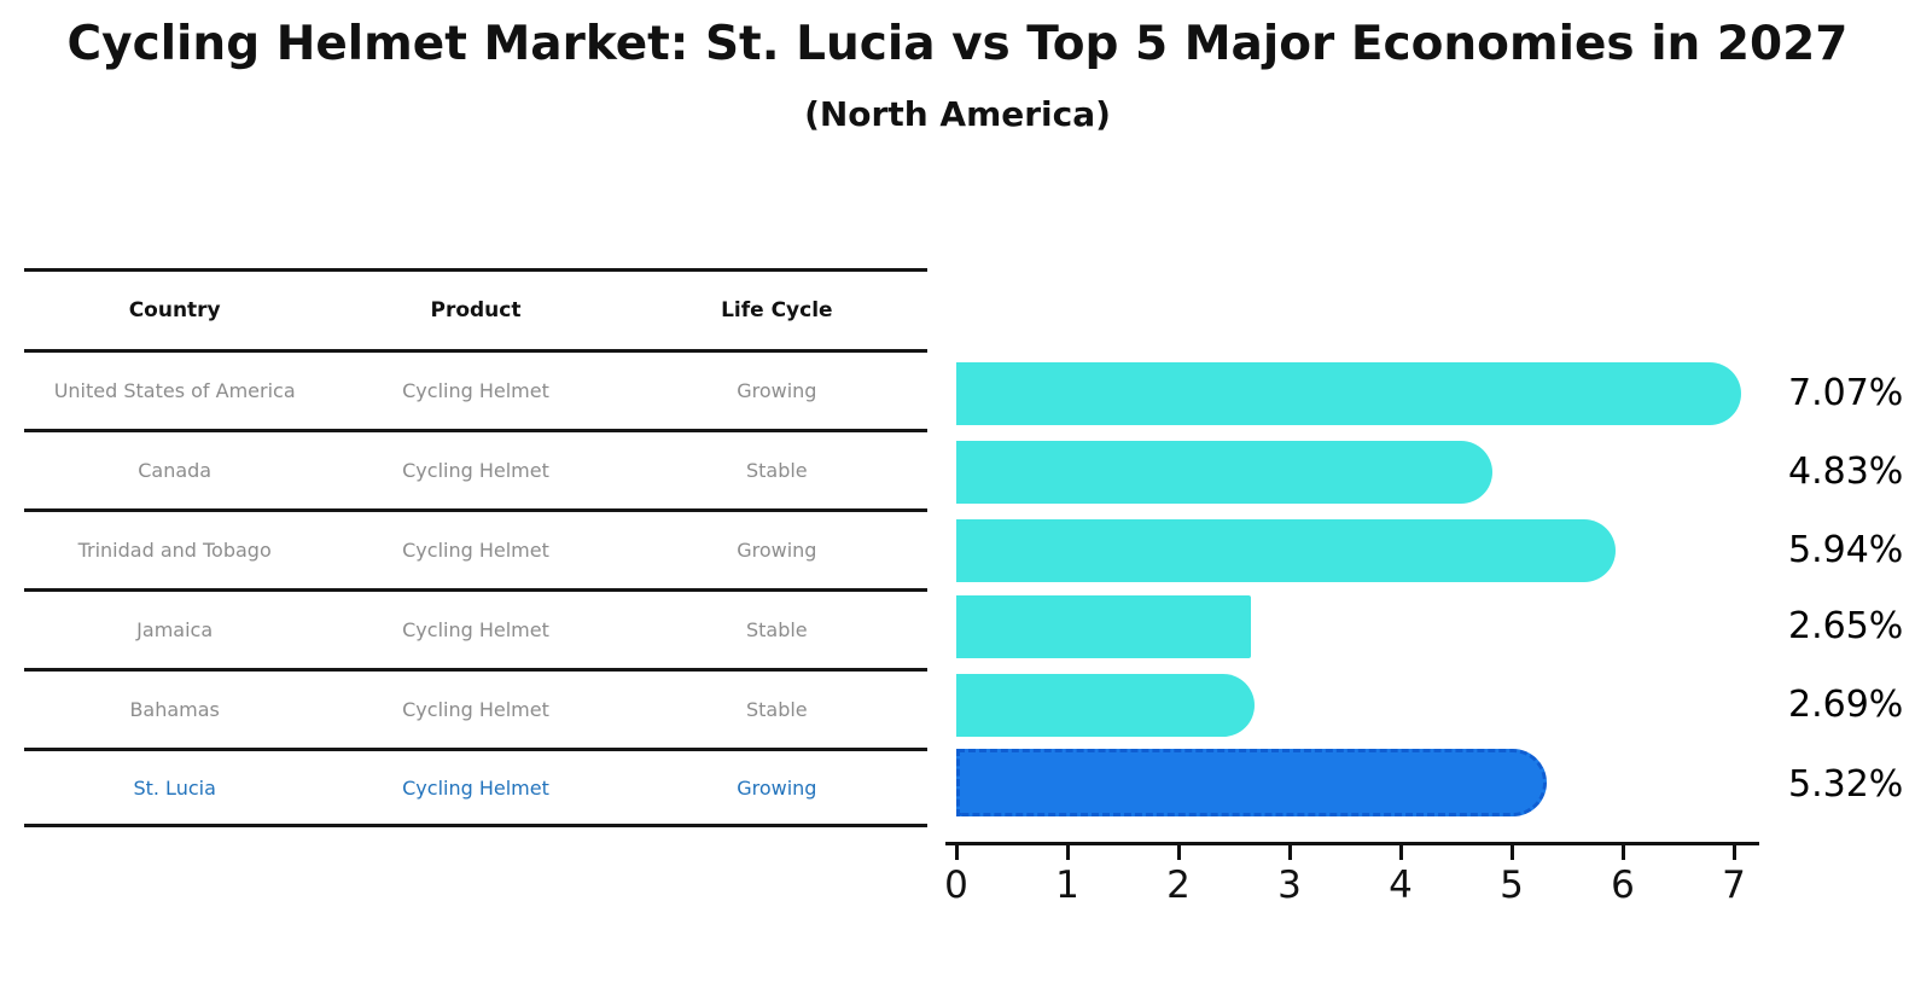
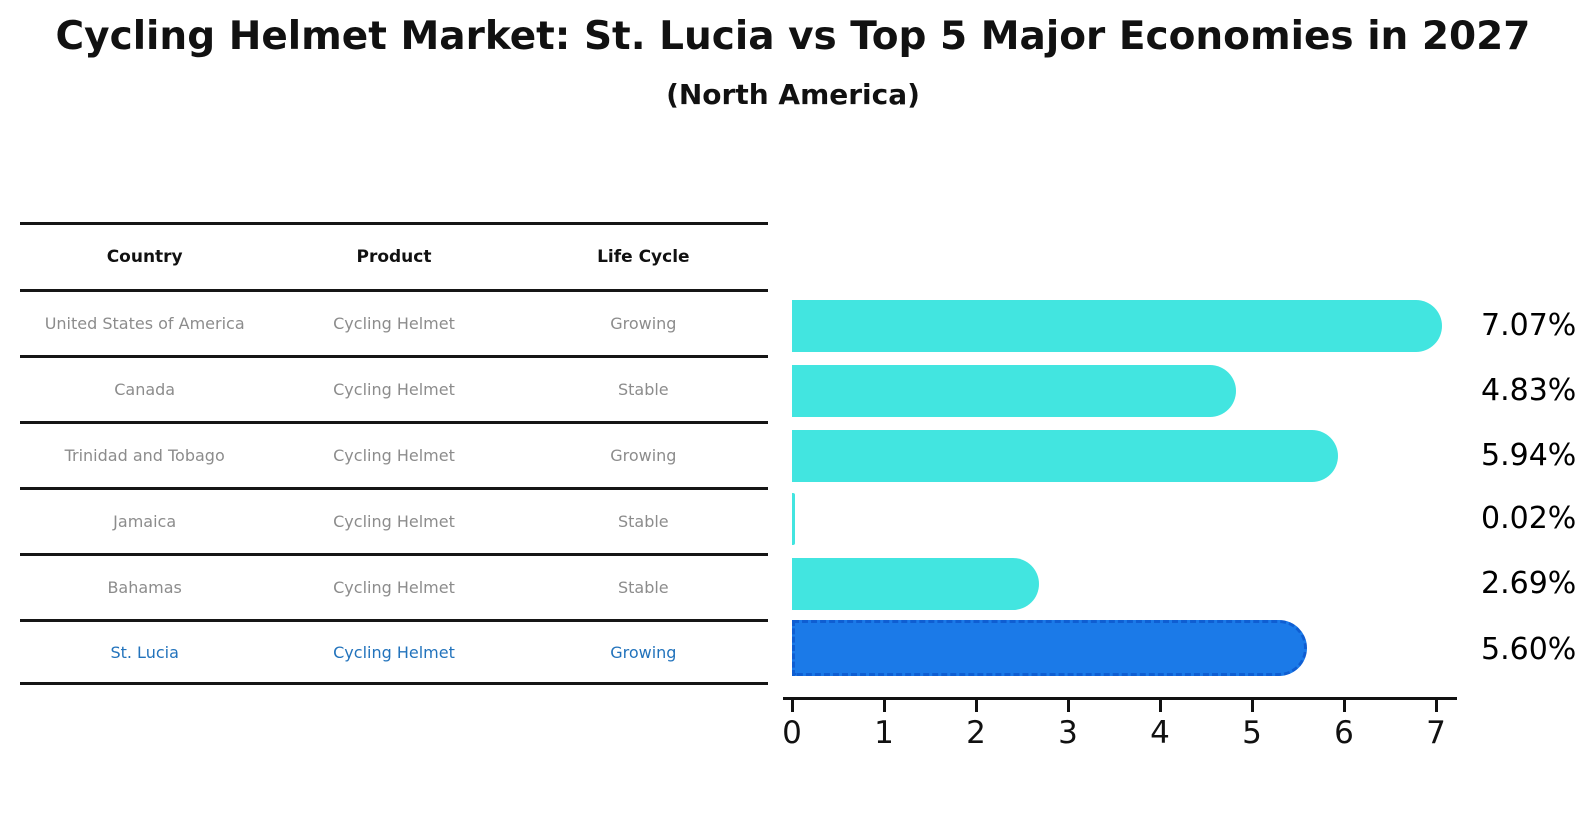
Jamaica: 2.65% -> 0.02%
St. Lucia: 5.32% -> 5.60%
